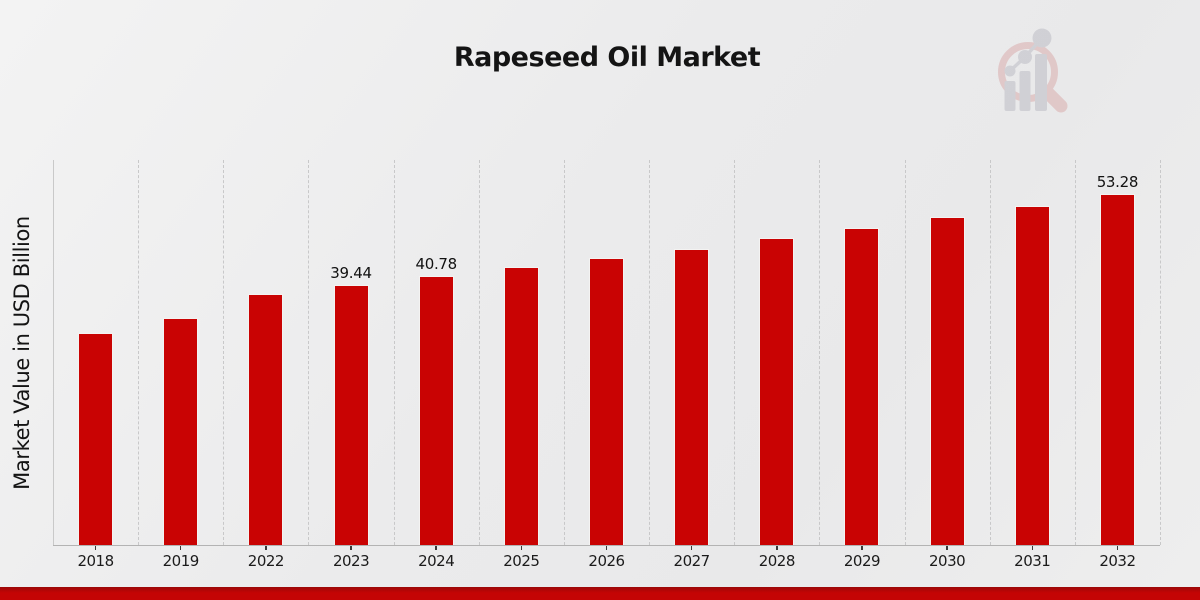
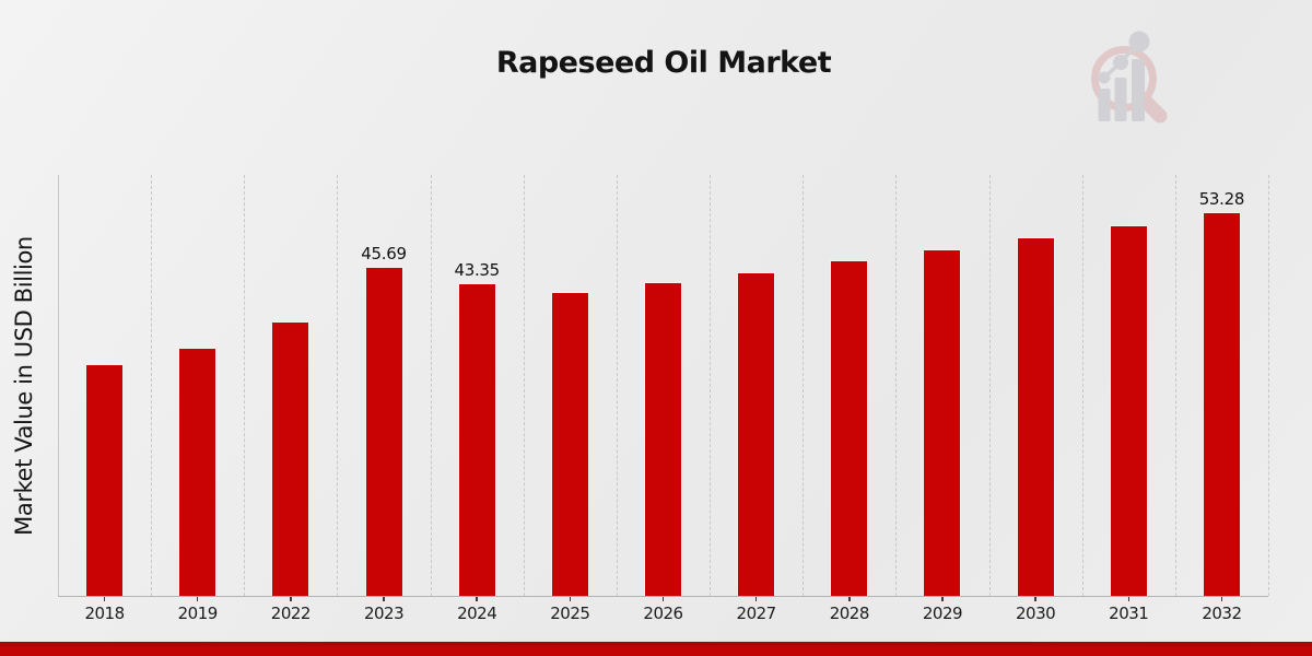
2023: 39.44 -> 45.69
2024: 40.78 -> 43.35
